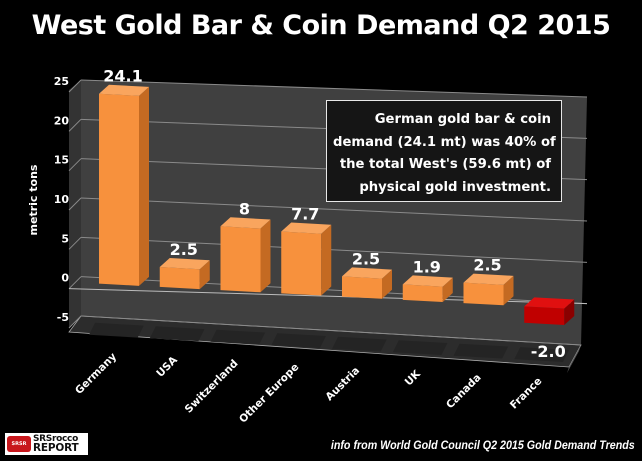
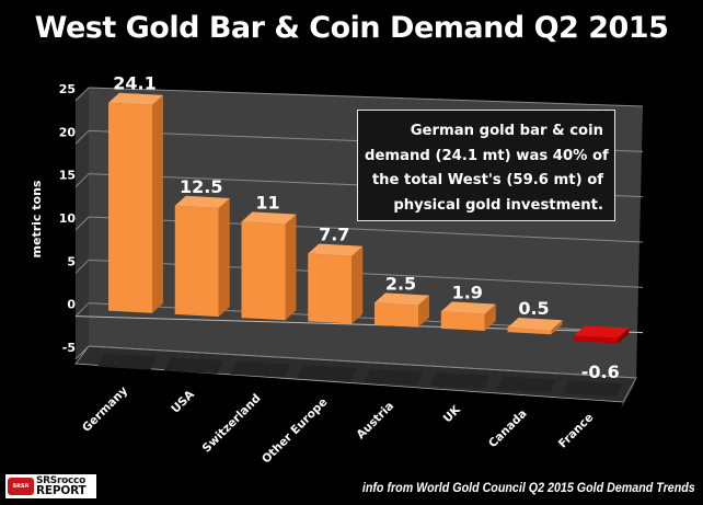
USA: 2.5 -> 12.5
Switzerland: 8 -> 11
Canada: 2.5 -> 0.5
France: -2.0 -> -0.6
